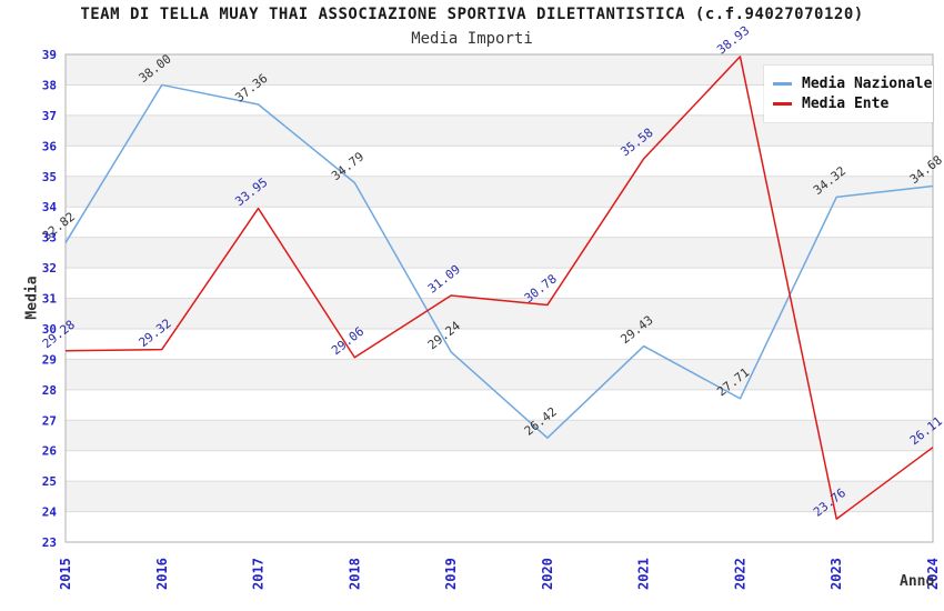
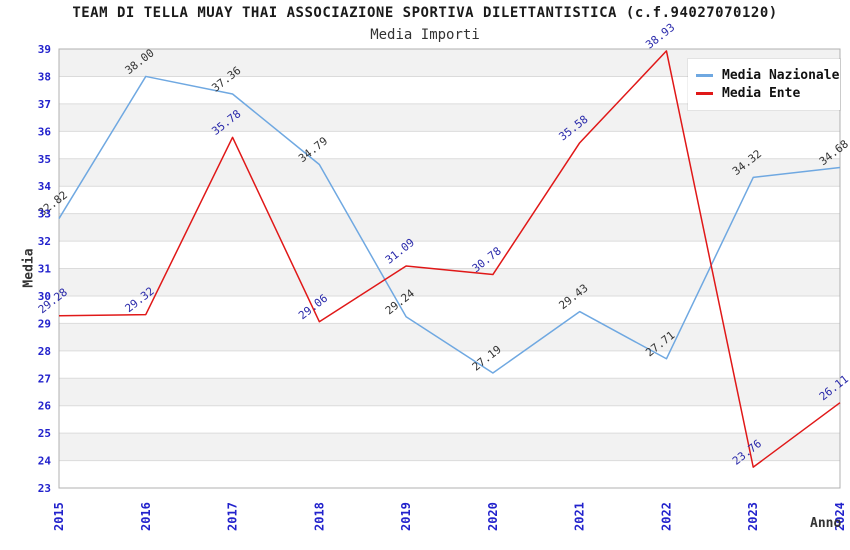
Media Ente/2017: 33.95 -> 35.78
Media Nazionale/2020: 26.42 -> 27.19
